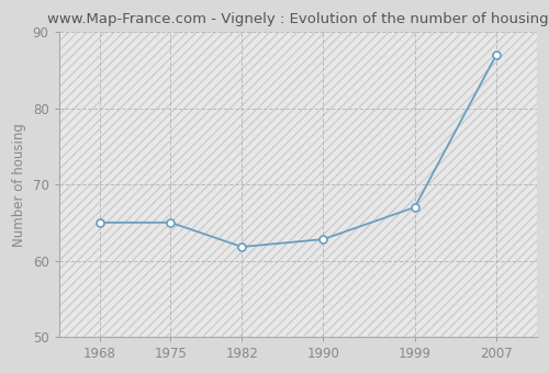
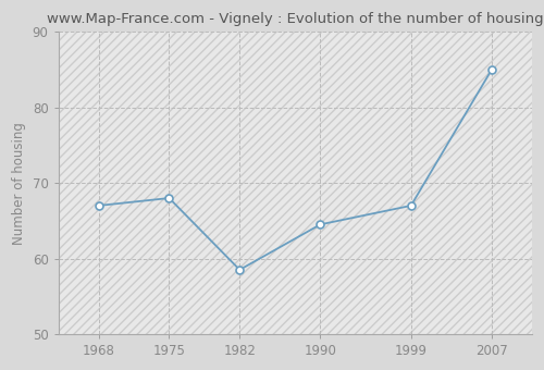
1968: 65.0 -> 67.0
1975: 65.0 -> 68.0
1982: 61.8 -> 58.5
1990: 62.8 -> 64.5
2007: 87.0 -> 85.0
